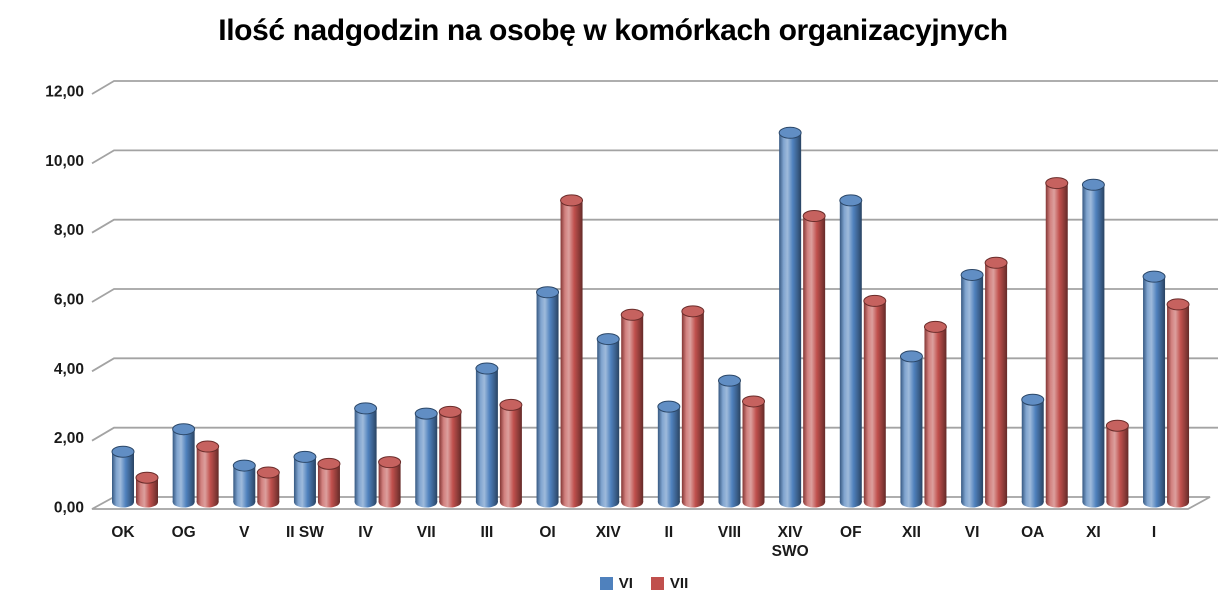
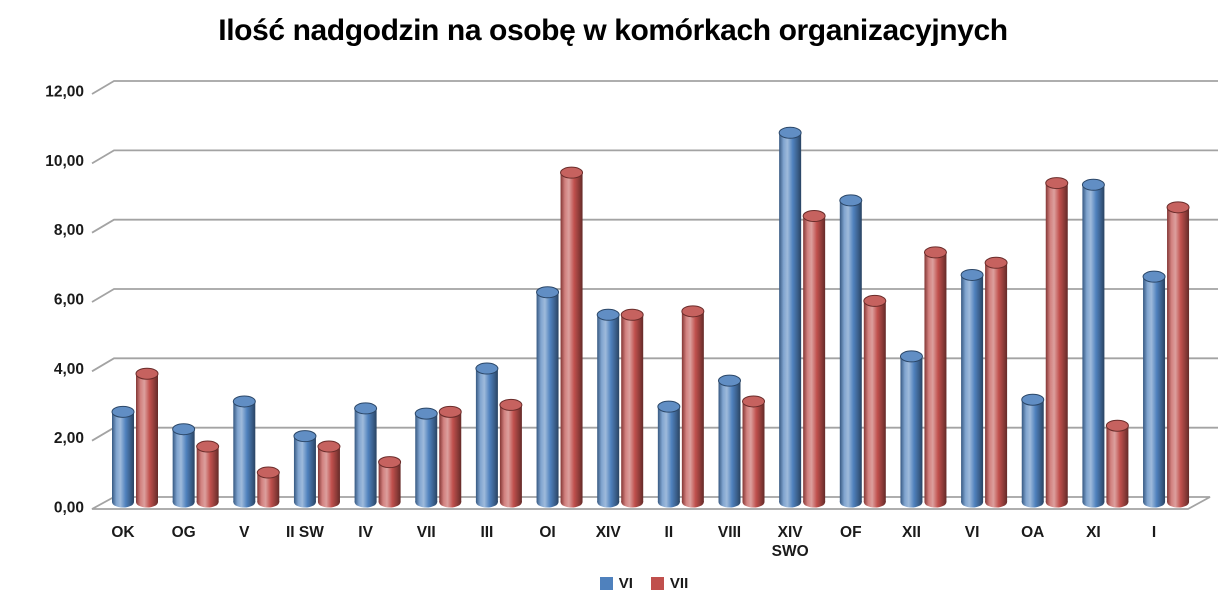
VI/OK: 1,4 -> 2,6
VII/OK: 0,7 -> 3,7
VI/V: 1,1 -> 2,9
VI/II SW: 1,3 -> 1,9
VII/II SW: 1,1 -> 1,6
VII/OI: 8,7 -> 9,5
VI/XIV: 4,7 -> 5,4
VII/XII: 5,0 -> 7,2
VII/I: 5,7 -> 8,5
